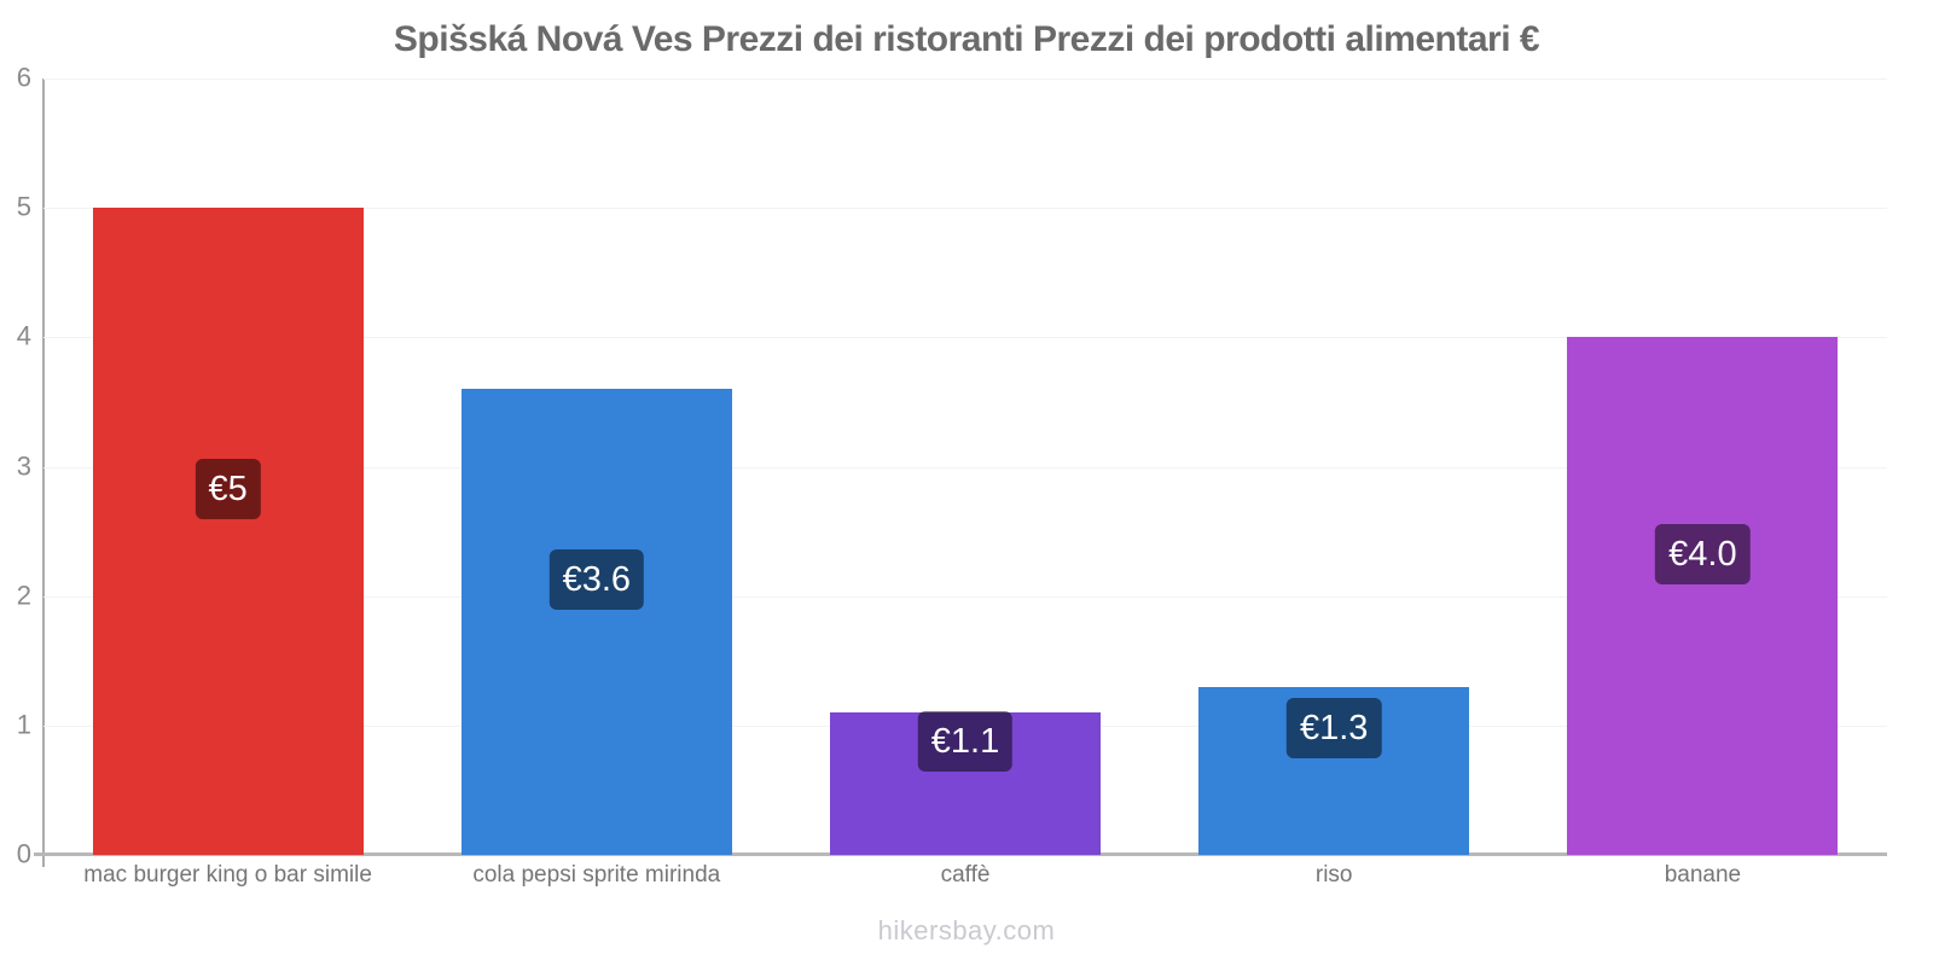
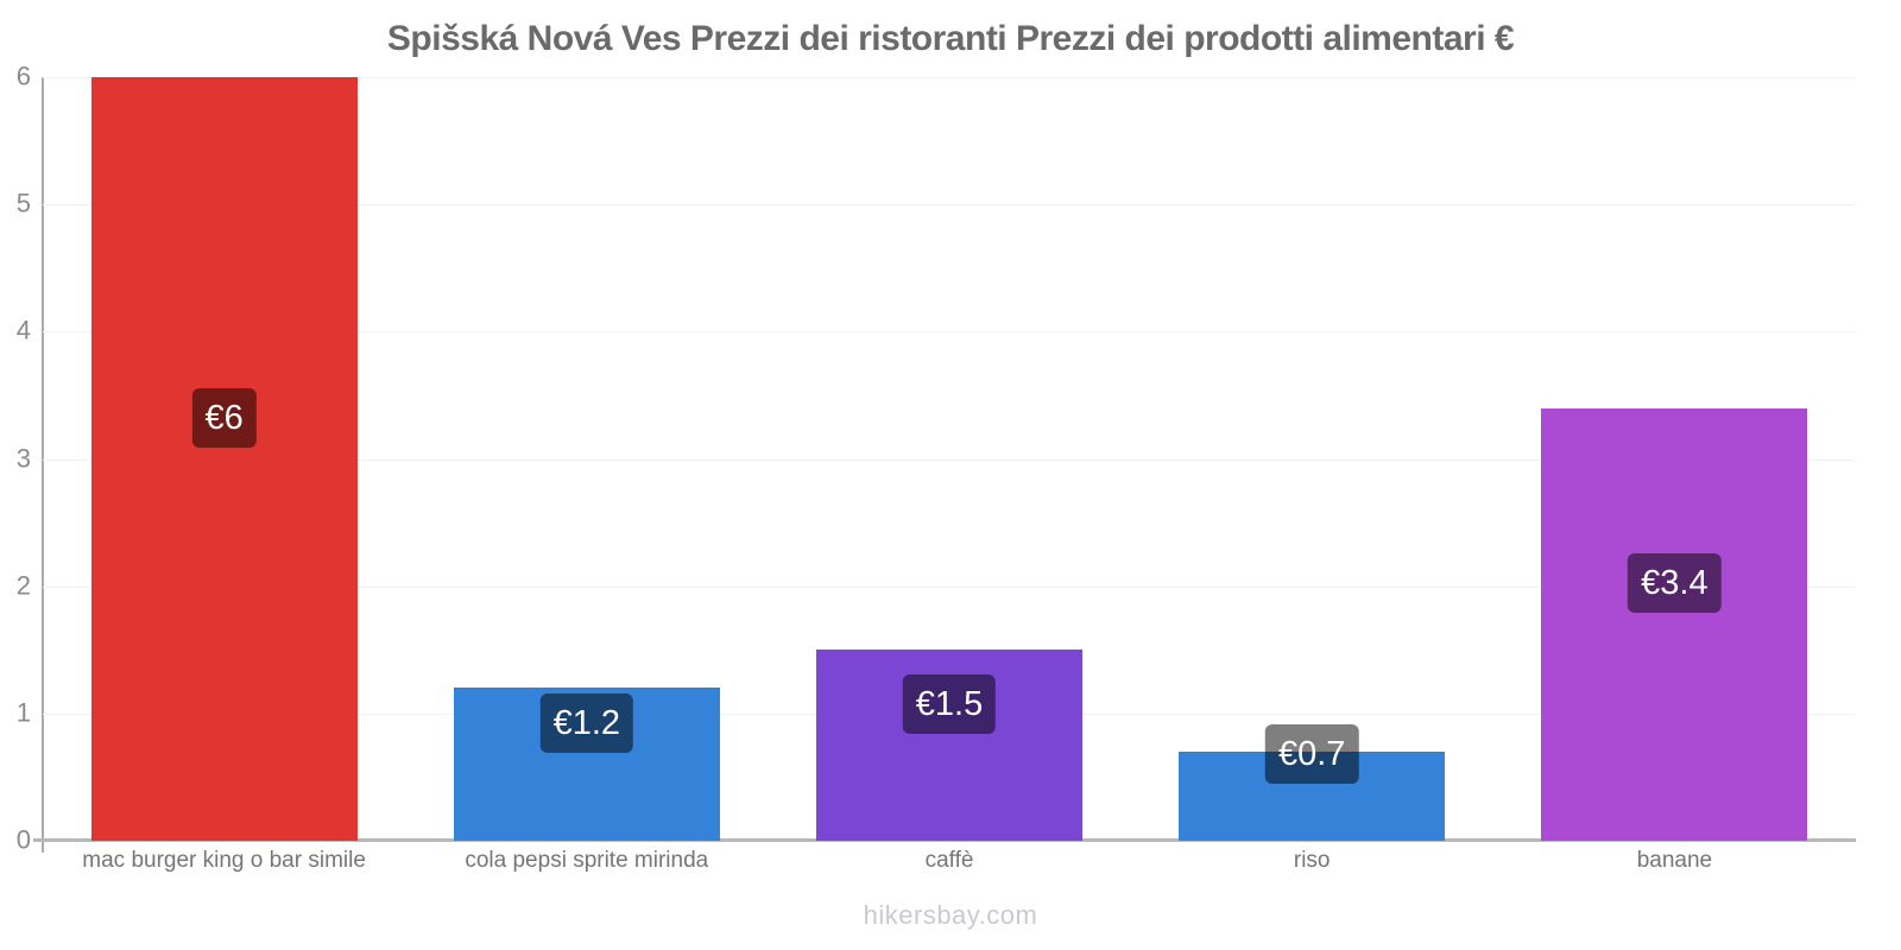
mac burger king o bar simile: €5 -> €6
cola pepsi sprite mirinda: €3.6 -> €1.2
caffè: €1.1 -> €1.5
riso: €1.3 -> €0.7
banane: €4.0 -> €3.4
